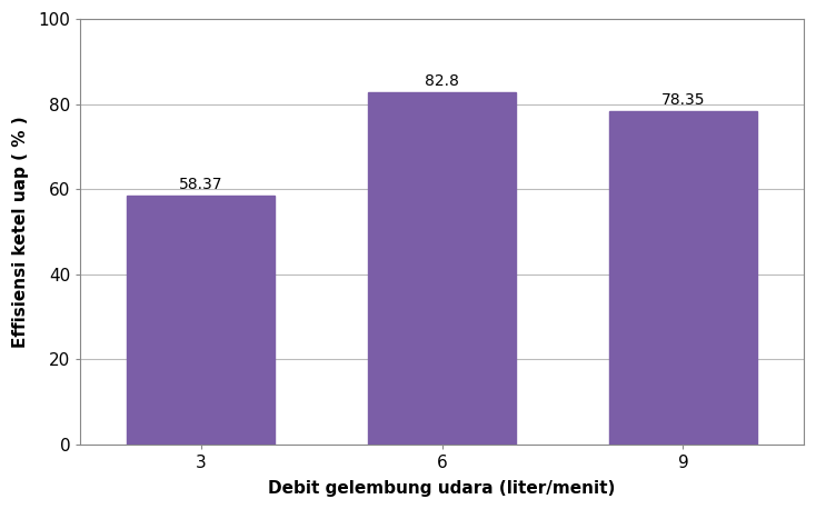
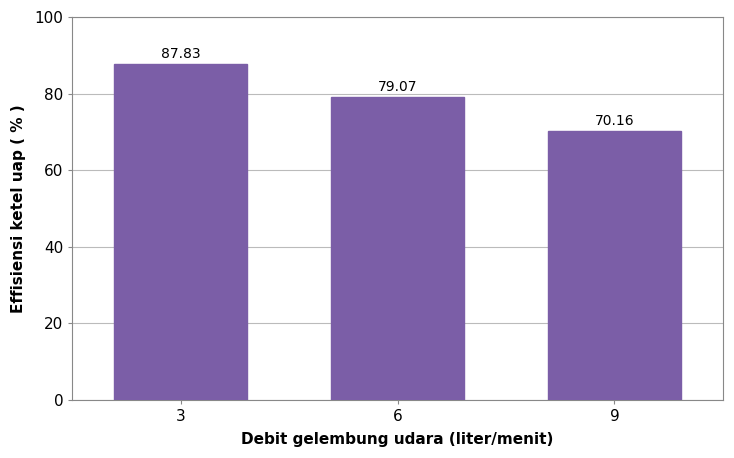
3: 58.37 -> 87.83
6: 82.8 -> 79.07
9: 78.35 -> 70.16
